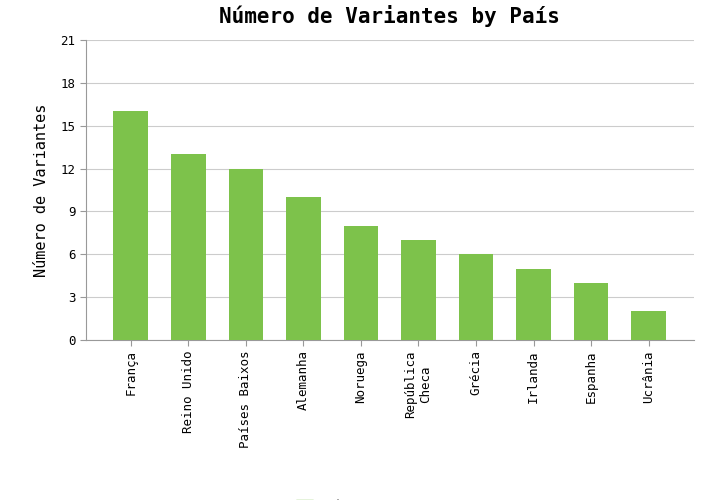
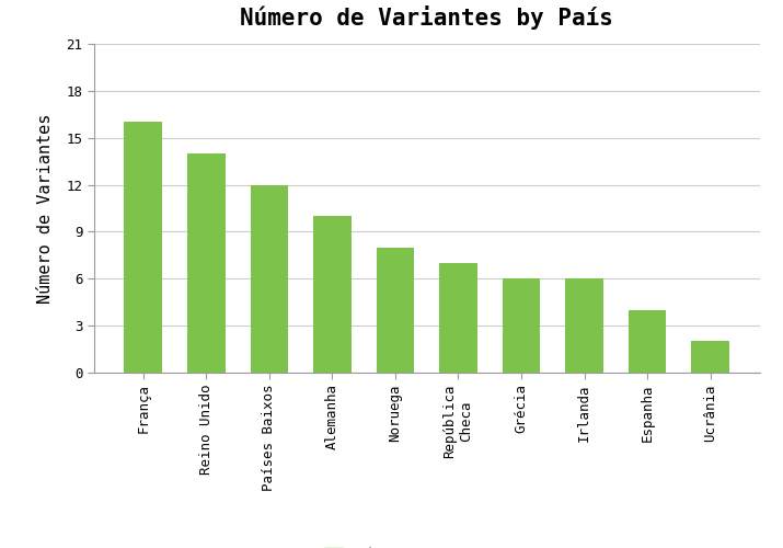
Reino Unido: 13 -> 14
Irlanda: 5 -> 6
